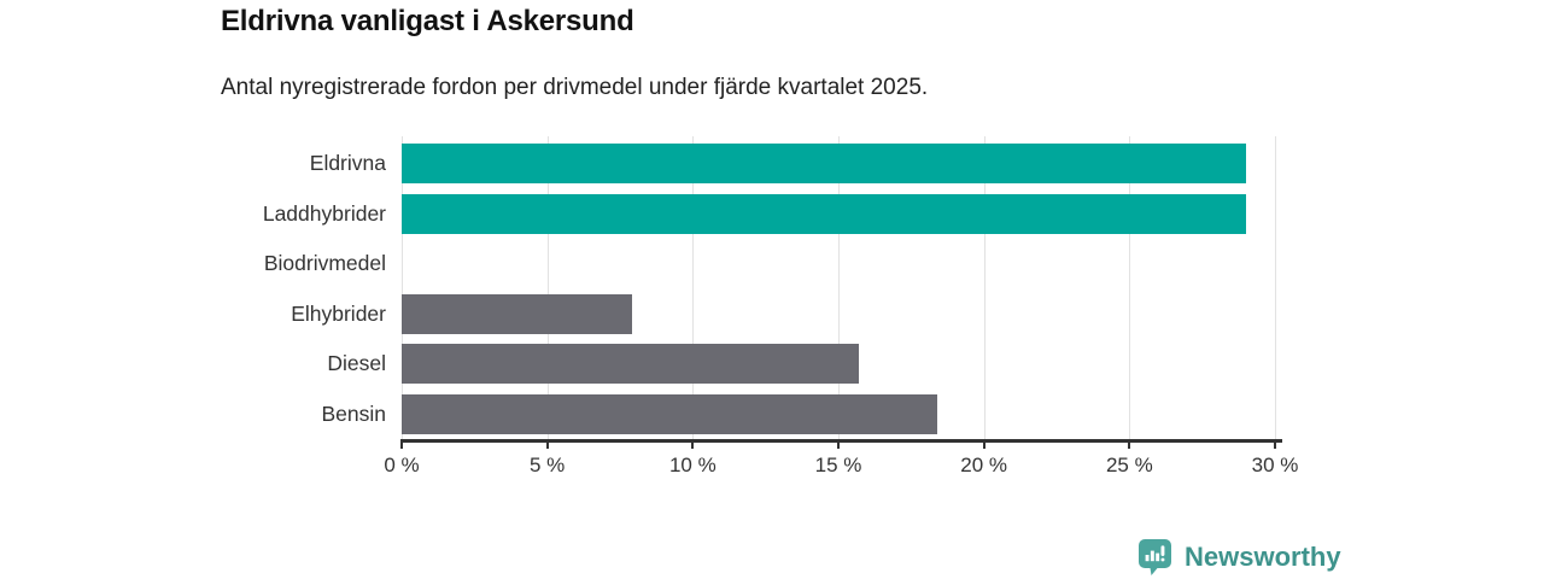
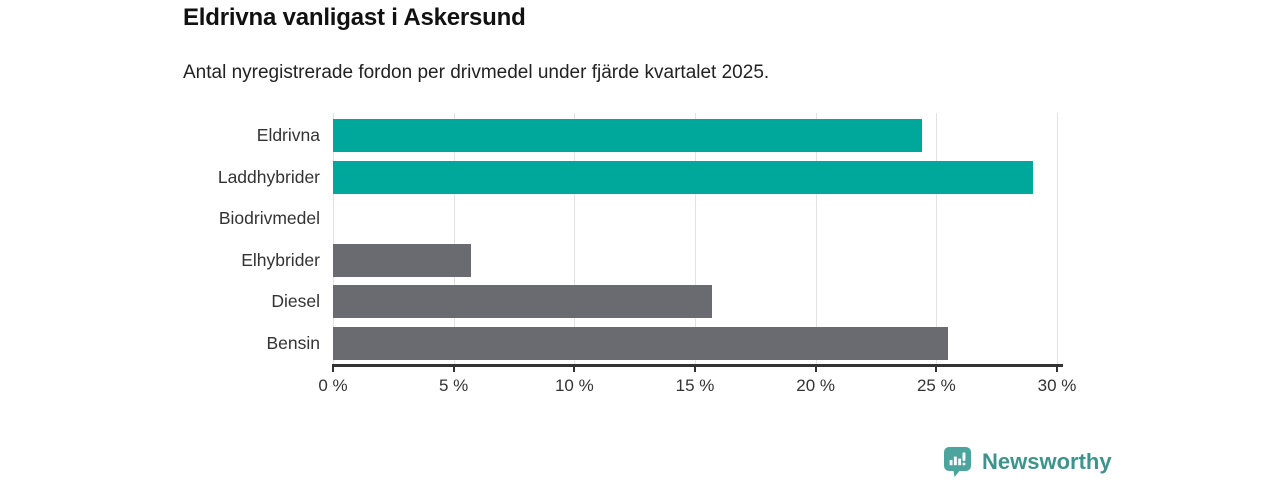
Eldrivna: 29.0% -> 24.4%
Elhybrider: 7.9% -> 5.7%
Bensin: 18.4% -> 25.5%
